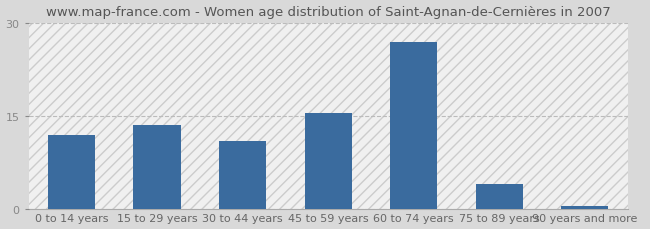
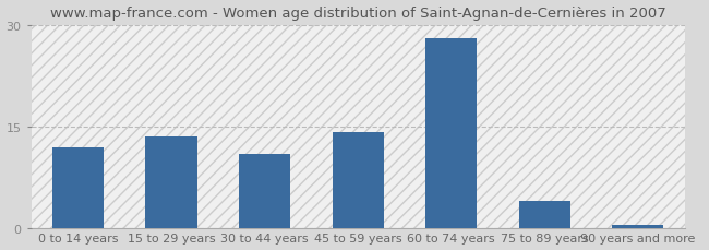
45 to 59 years: 15.5 -> 14.2
60 to 74 years: 27.0 -> 28.0
